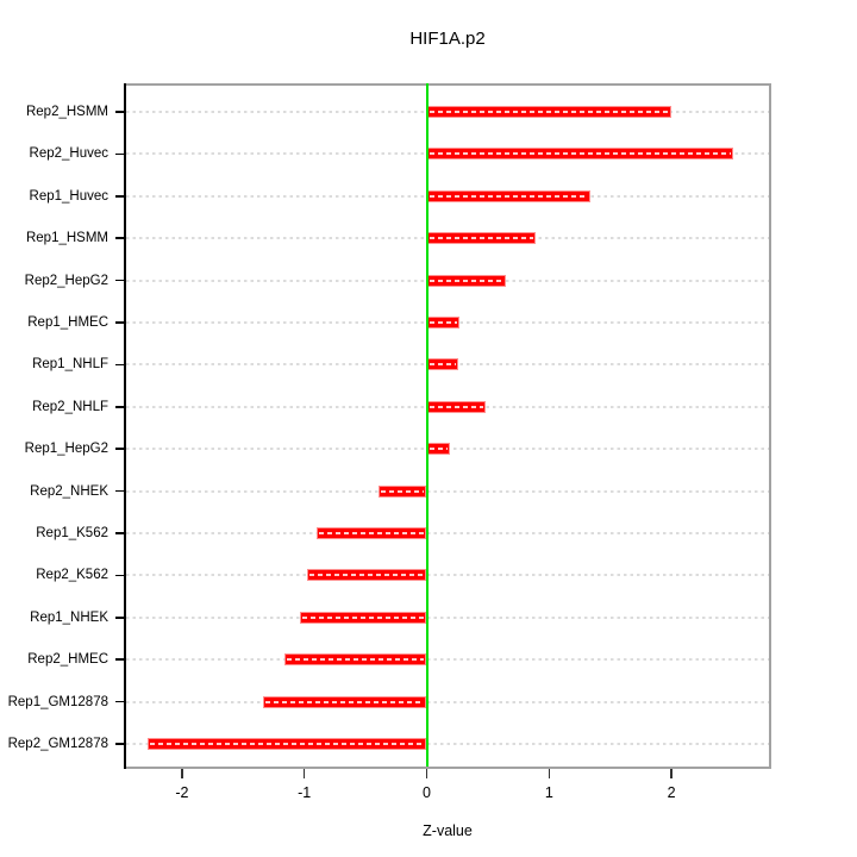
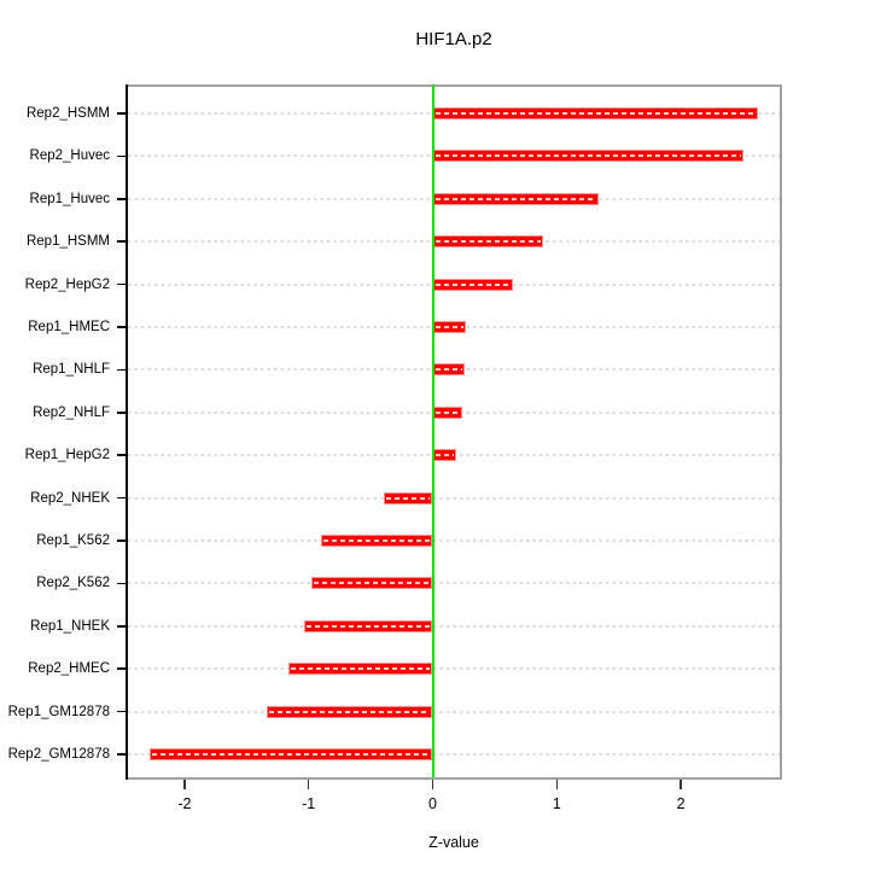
Rep2_HSMM: 2.00 -> 2.62
Rep2_NHLF: 0.48 -> 0.24
